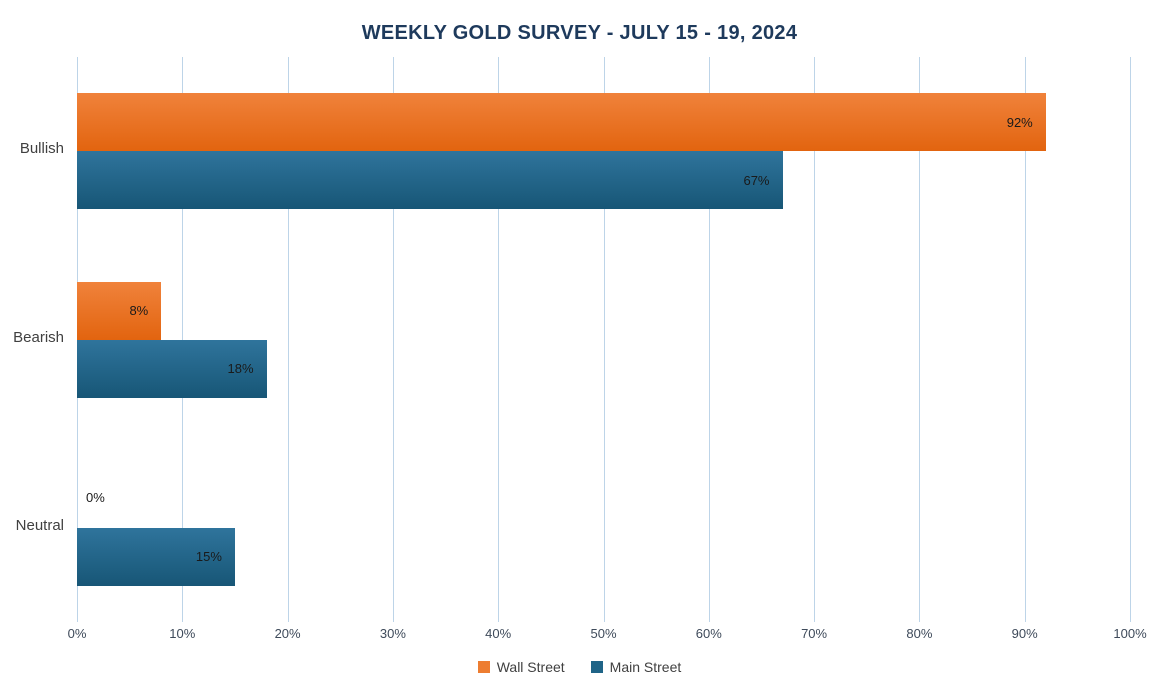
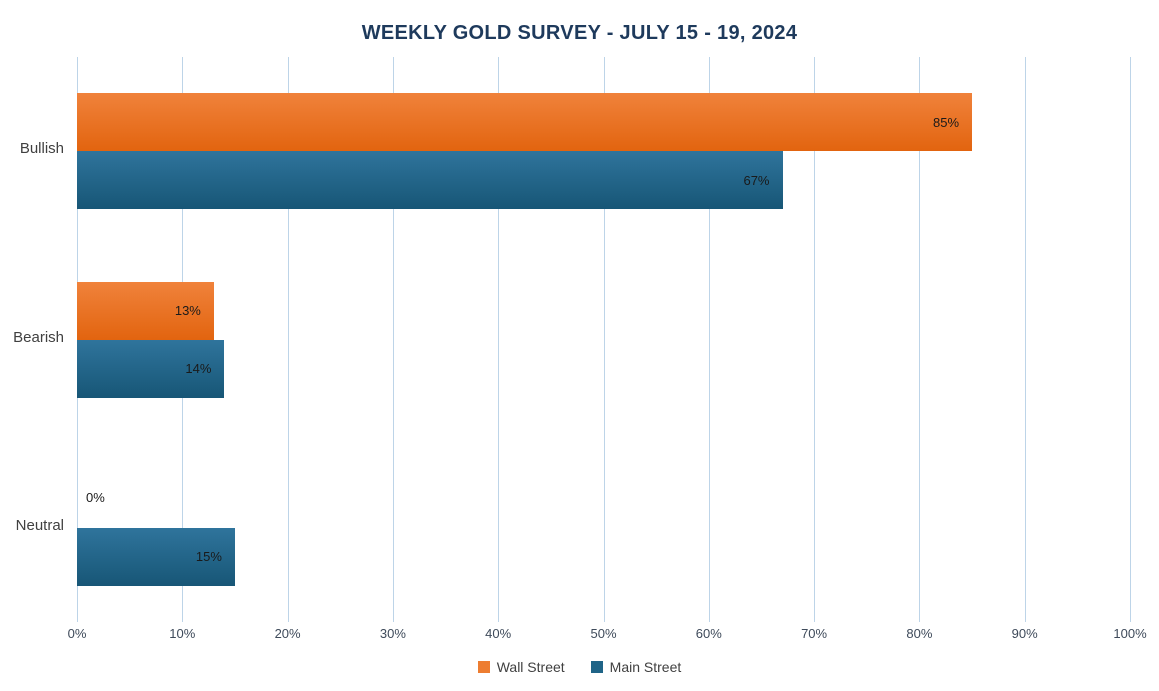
Wall Street/Bullish: 92% -> 85%
Wall Street/Bearish: 8% -> 13%
Main Street/Bearish: 18% -> 14%
